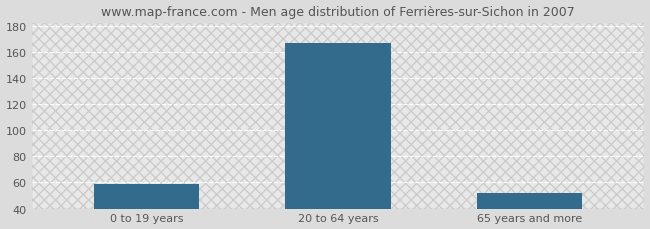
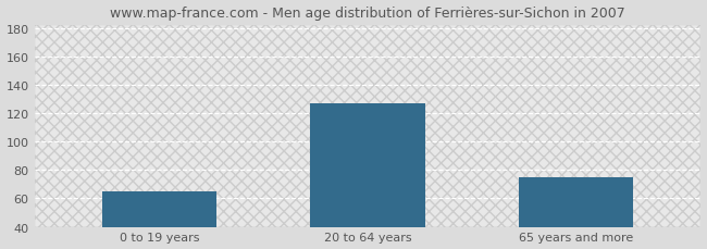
0 to 19 years: 59 -> 65
20 to 64 years: 167 -> 127
65 years and more: 52 -> 75
